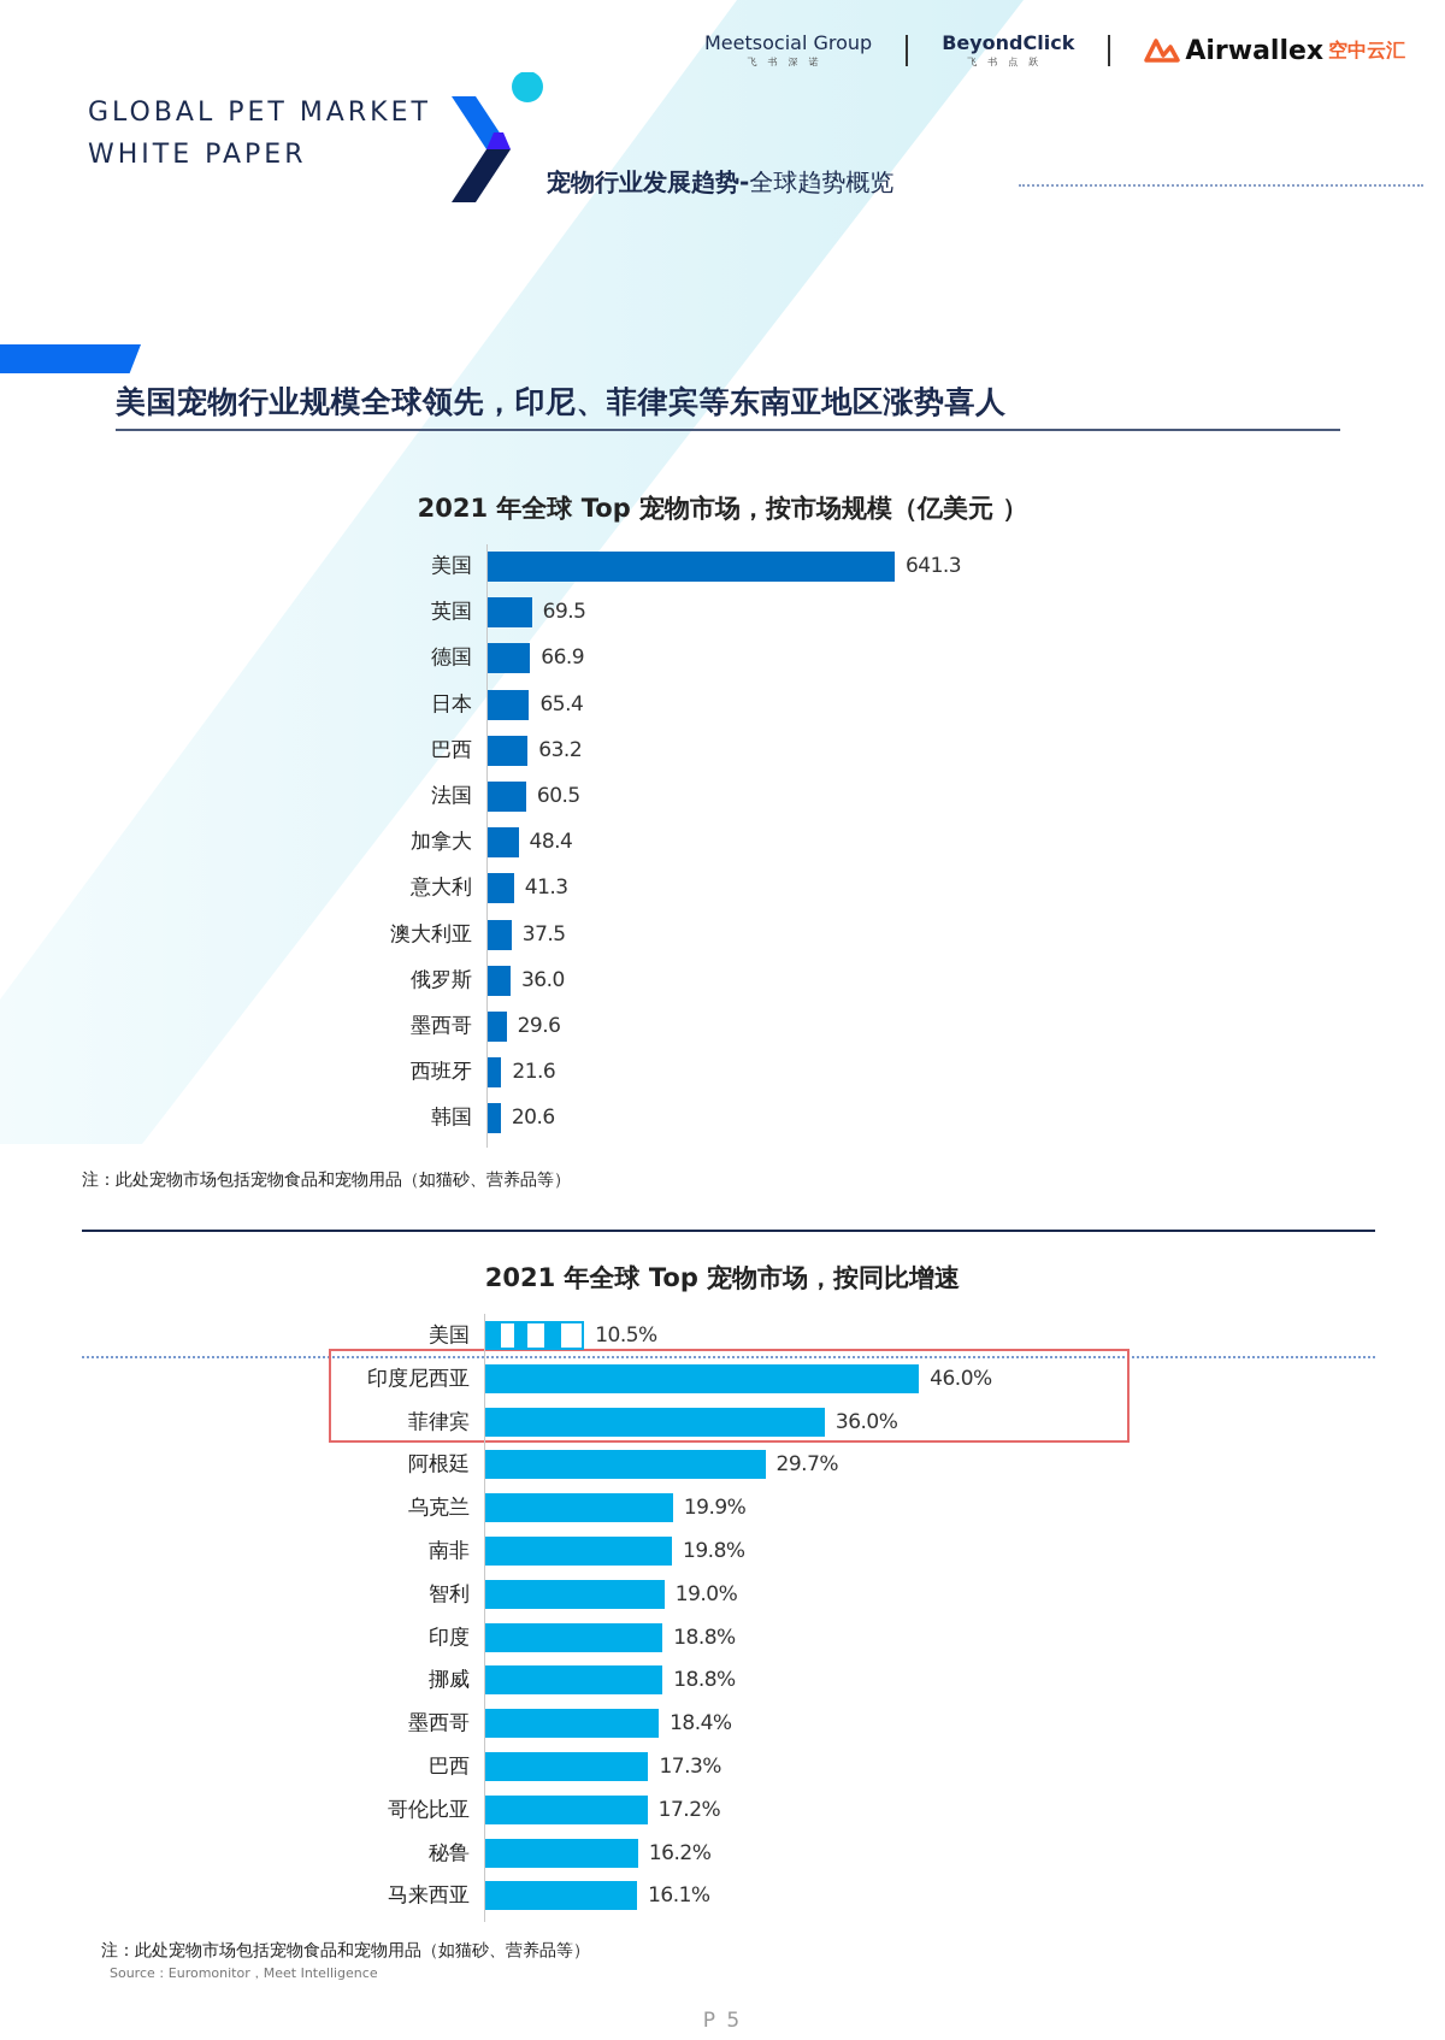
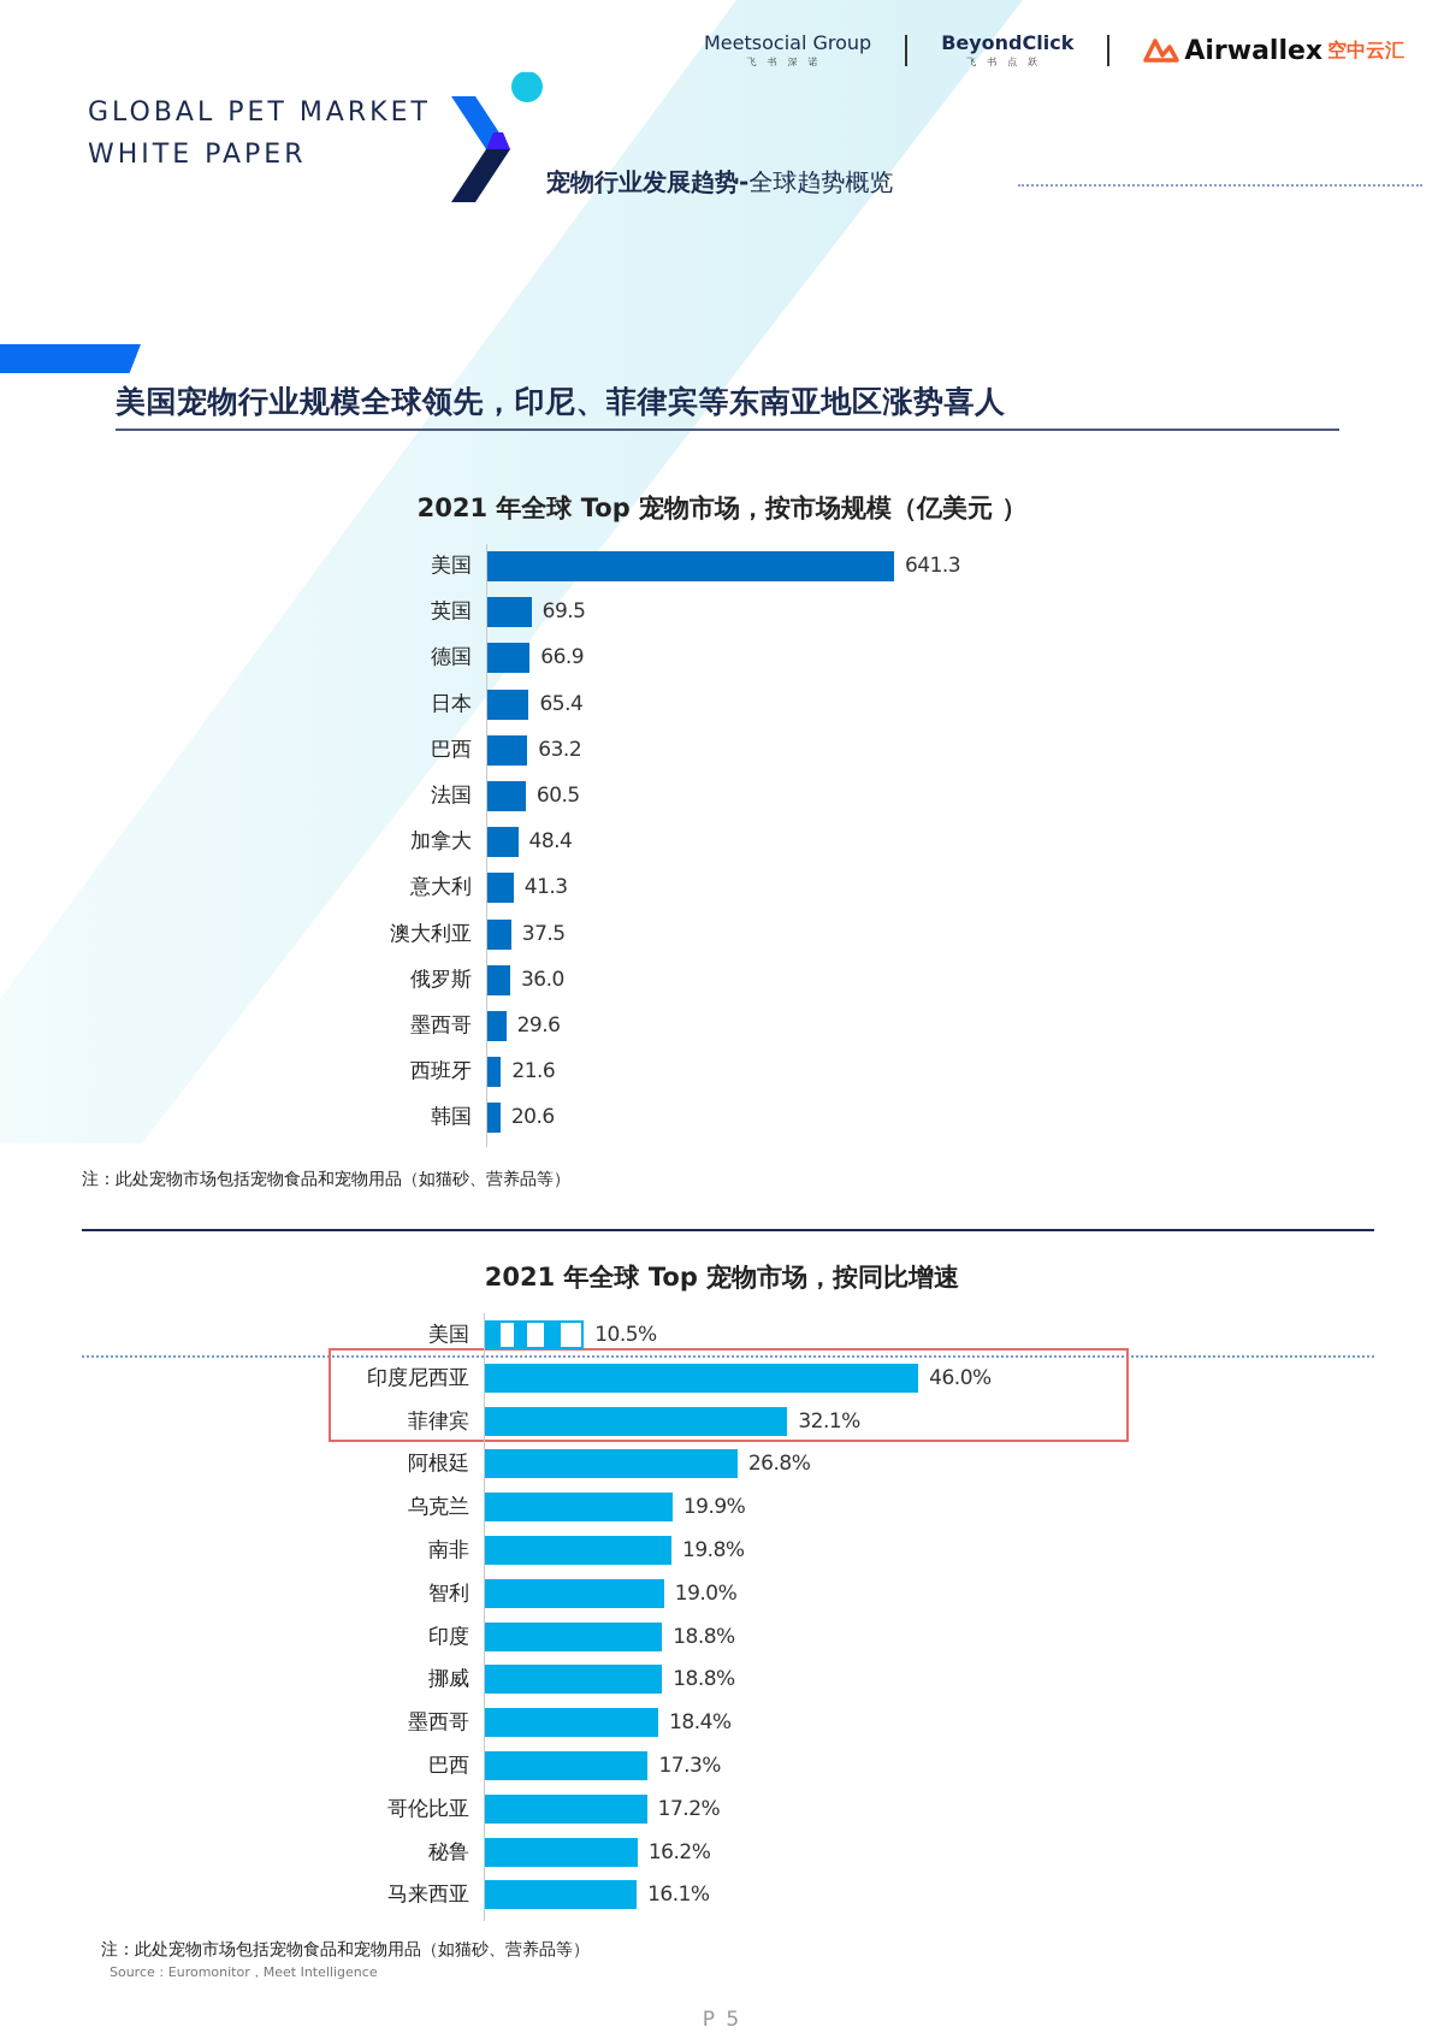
2021 年全球 Top 宠物市场，按同比增速/菲律宾: 36.0% -> 32.1%
2021 年全球 Top 宠物市场，按同比增速/阿根廷: 29.7% -> 26.8%
